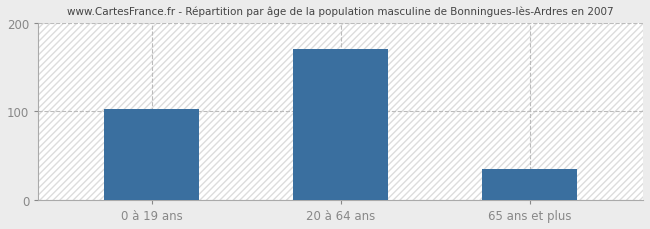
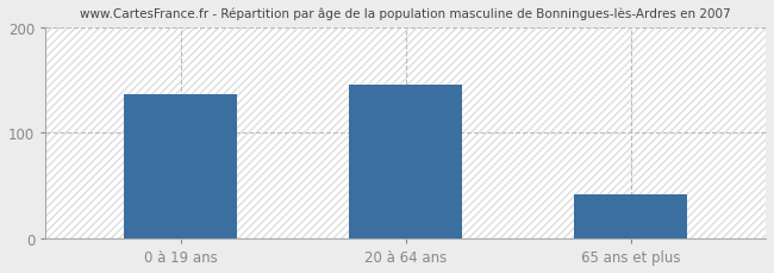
0 à 19 ans: 103 -> 136
20 à 64 ans: 170 -> 146
65 ans et plus: 35 -> 42
